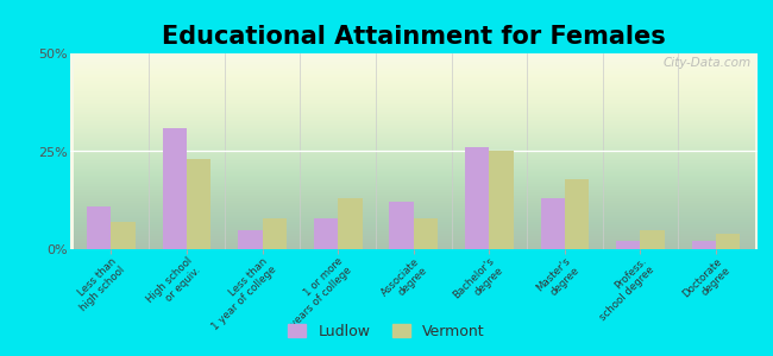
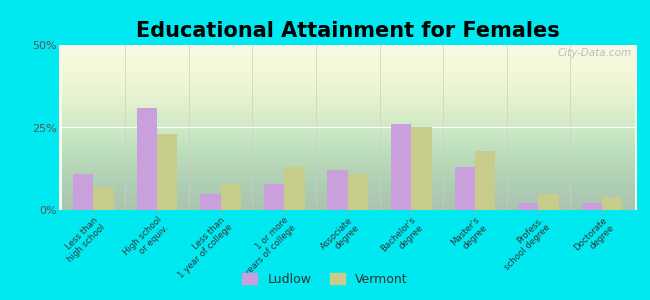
Vermont/Associate degree: 8% -> 11%
